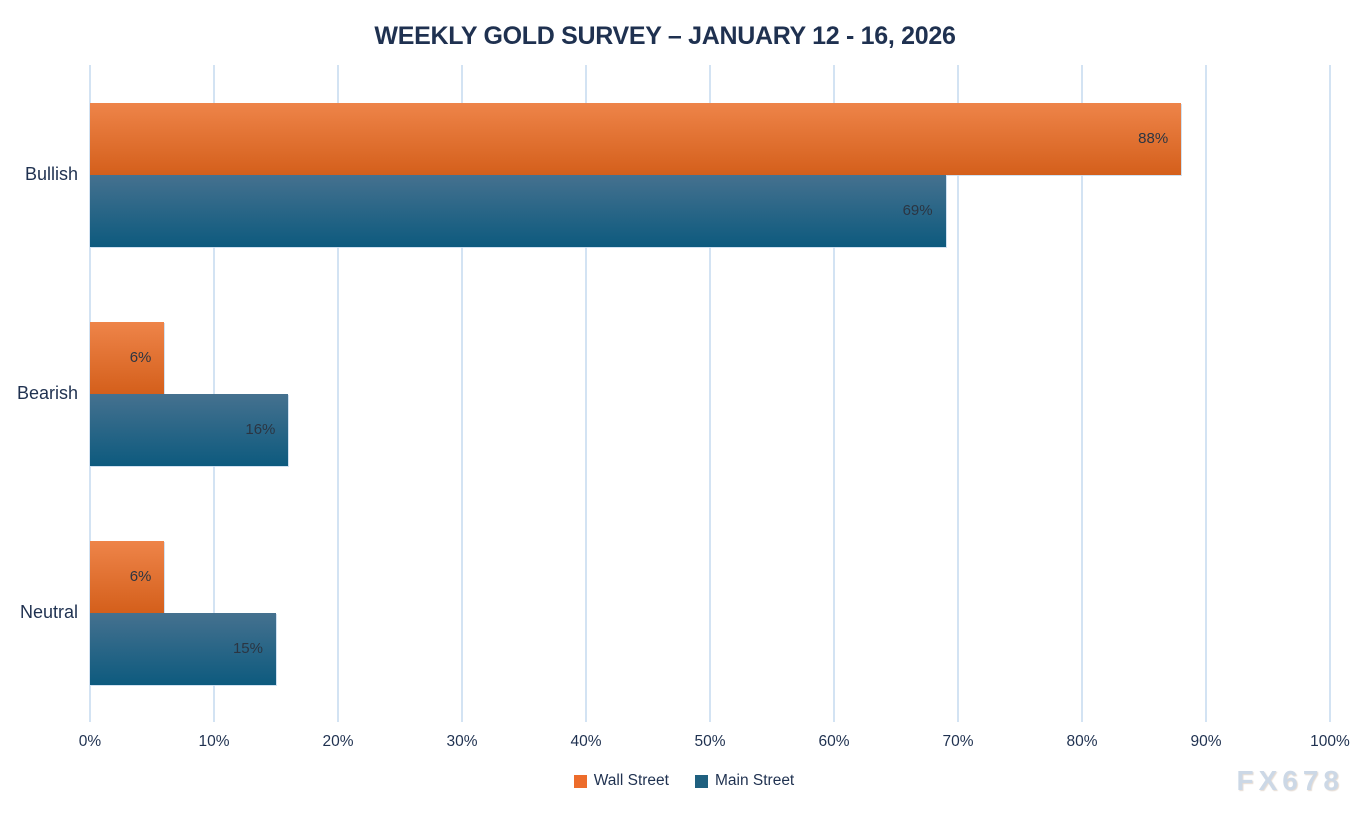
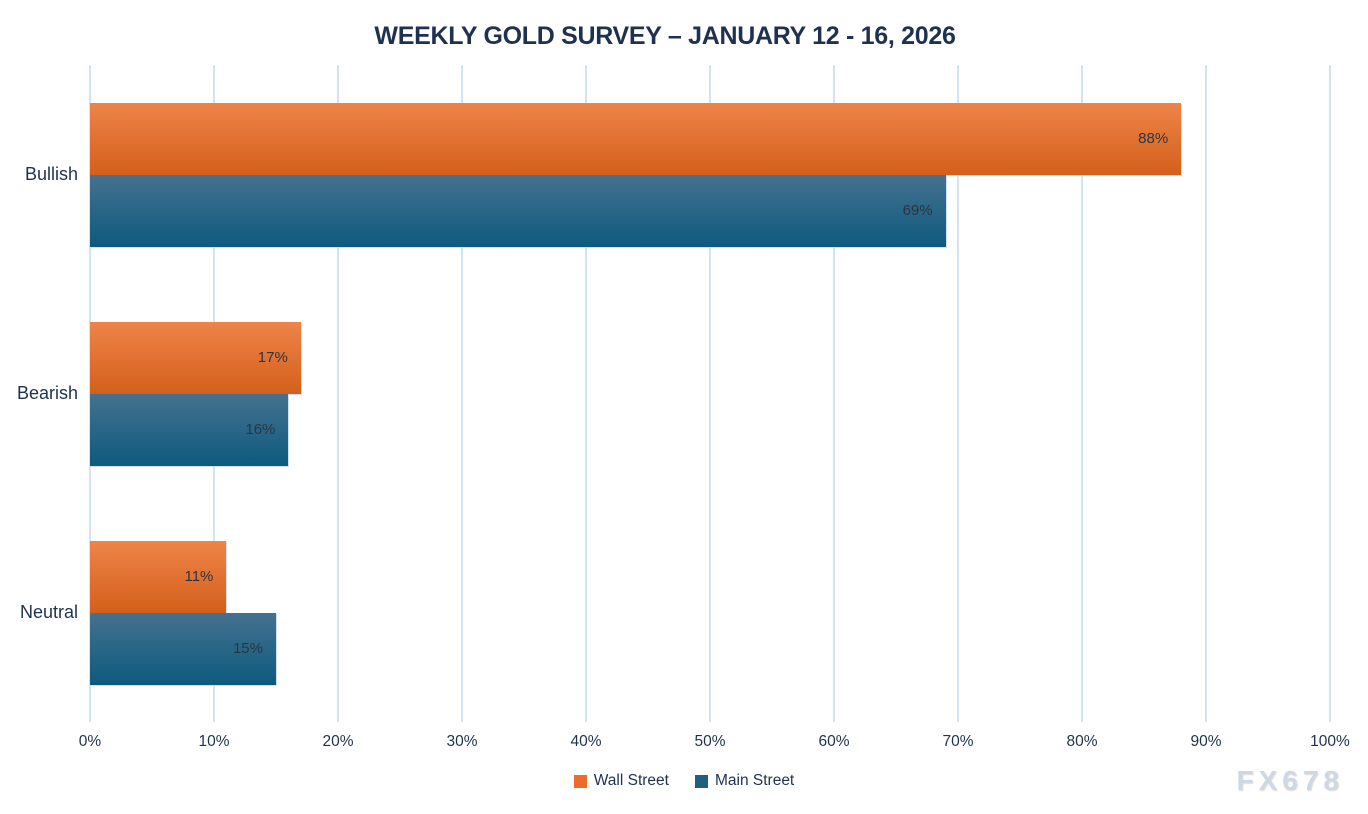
Wall Street/Bearish: 6% -> 17%
Wall Street/Neutral: 6% -> 11%
